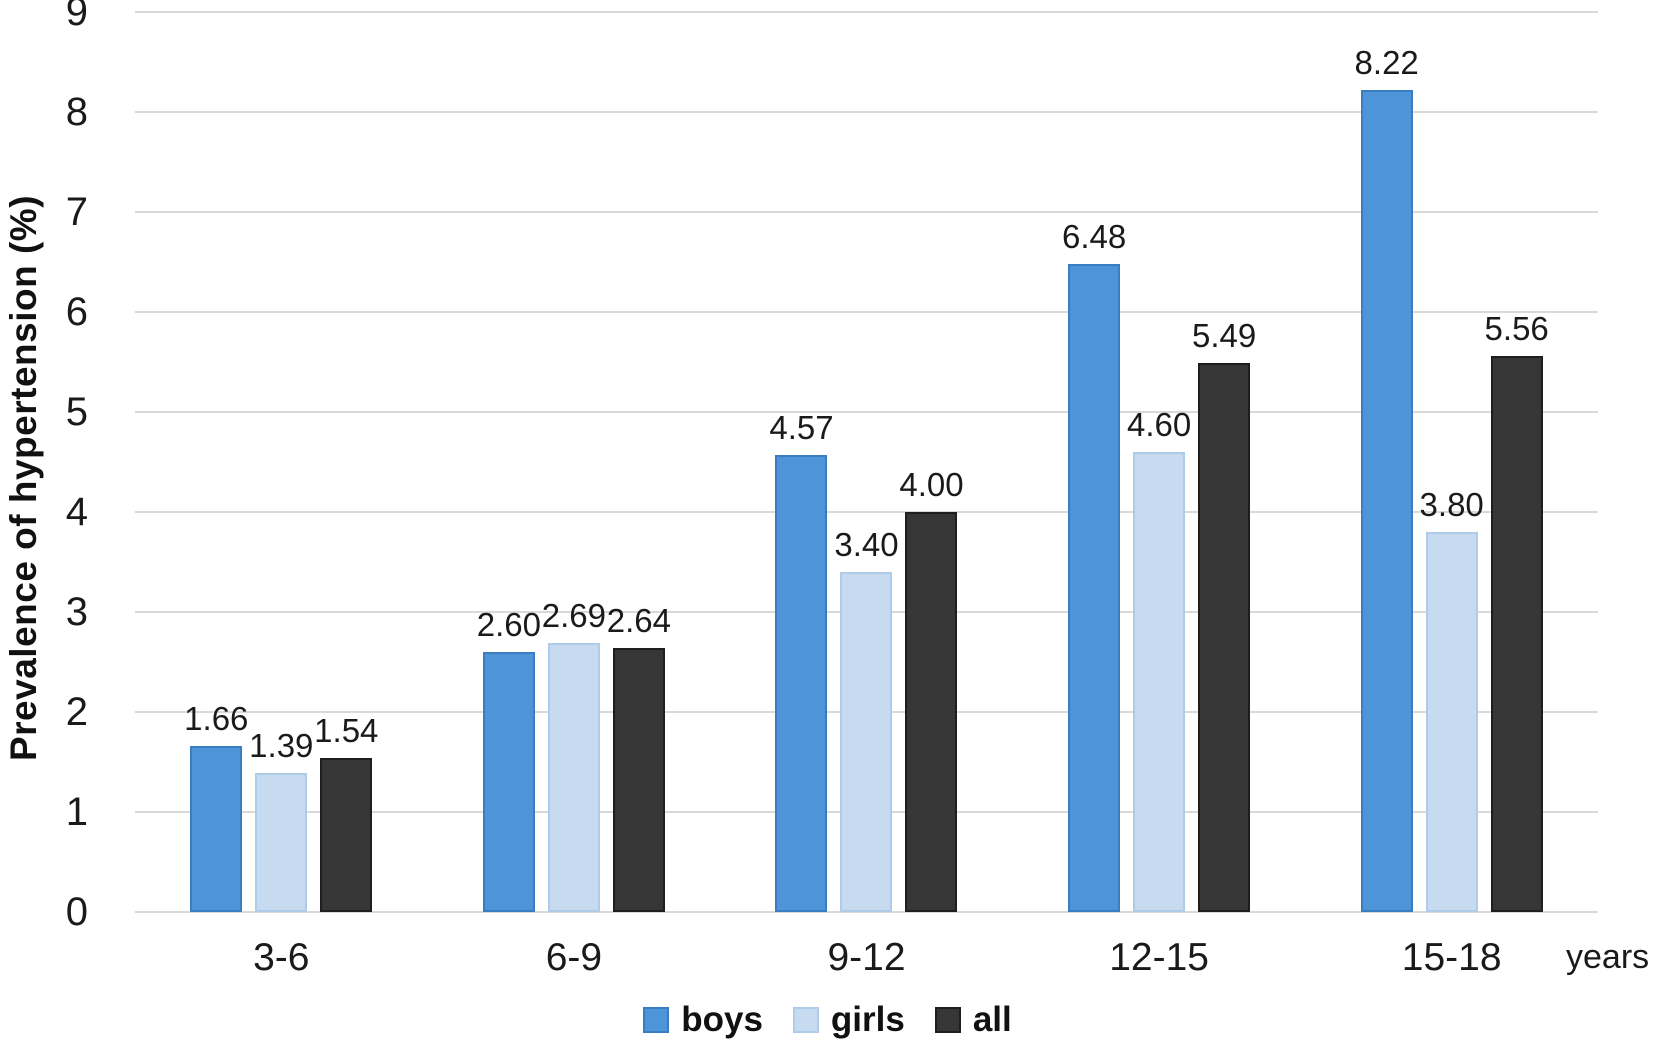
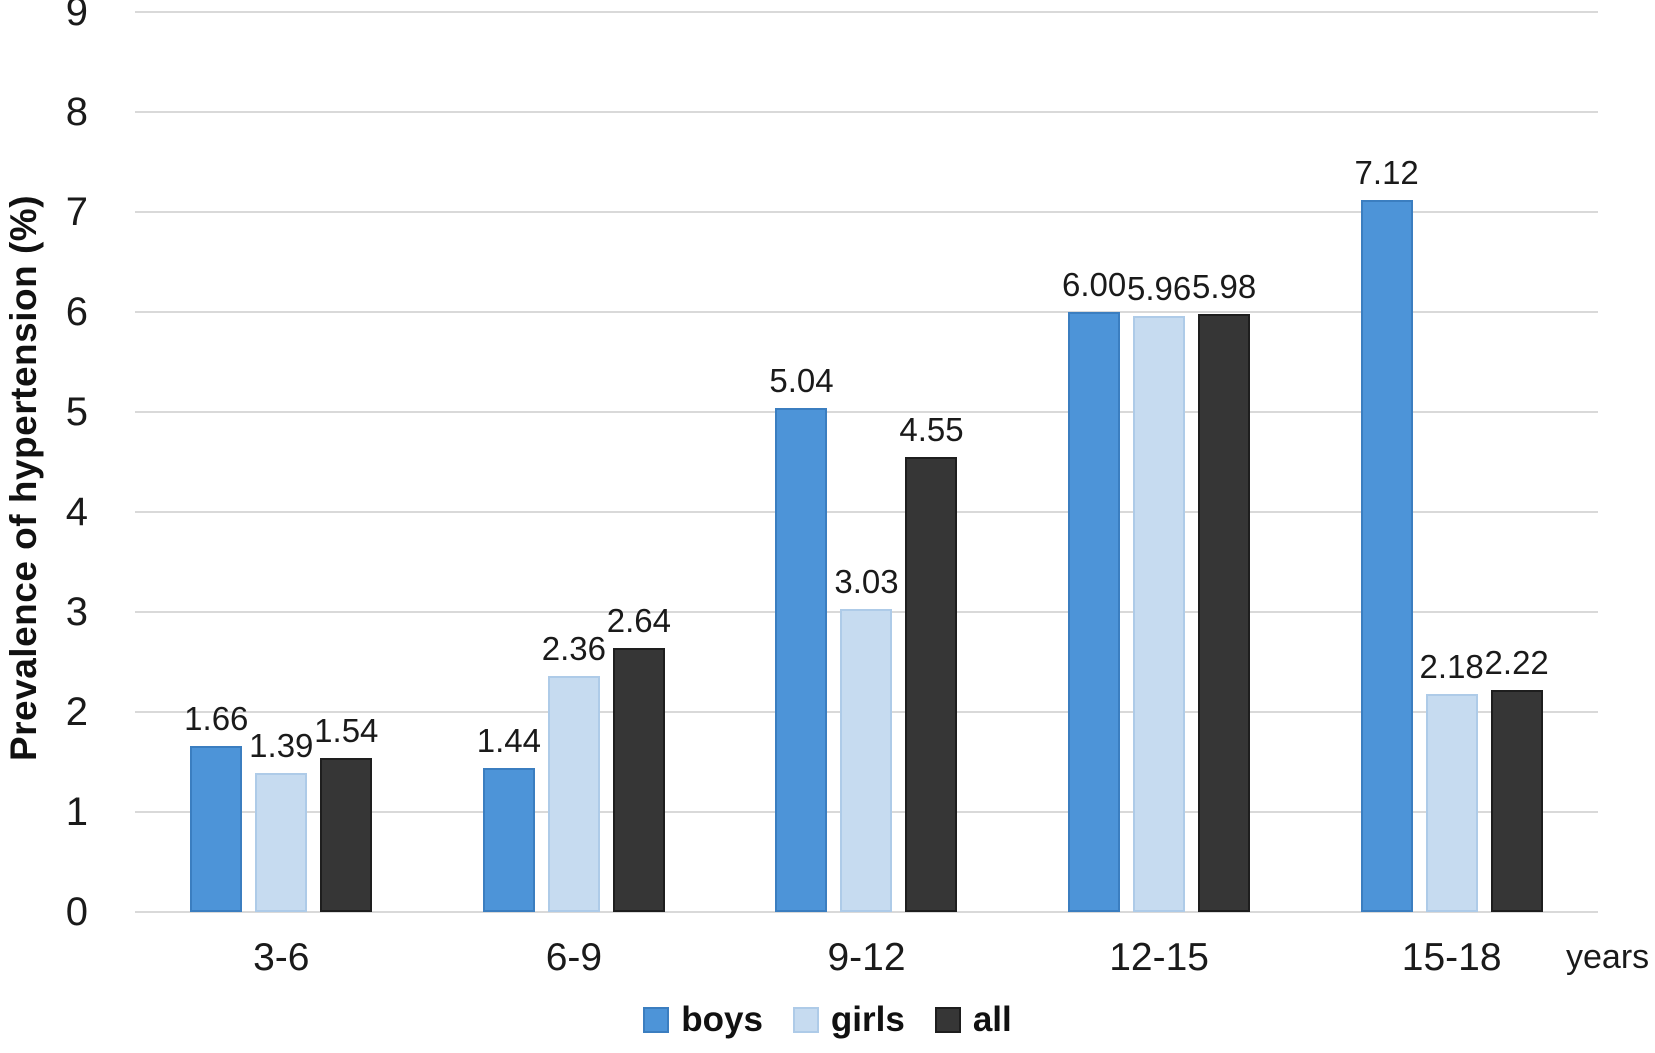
boys/6-9: 2.60 -> 1.44
girls/6-9: 2.69 -> 2.36
boys/9-12: 4.57 -> 5.04
girls/9-12: 3.40 -> 3.03
all/9-12: 4.00 -> 4.55
boys/12-15: 6.48 -> 6.00
girls/12-15: 4.60 -> 5.96
all/12-15: 5.49 -> 5.98
boys/15-18: 8.22 -> 7.12
girls/15-18: 3.80 -> 2.18
all/15-18: 5.56 -> 2.22
